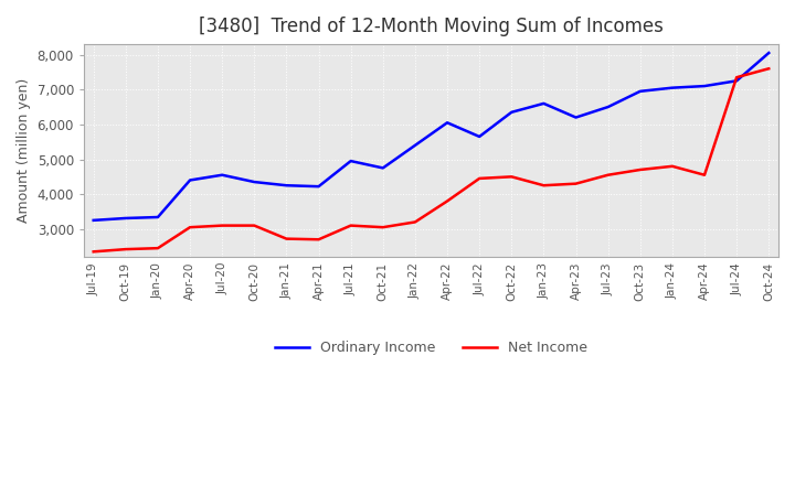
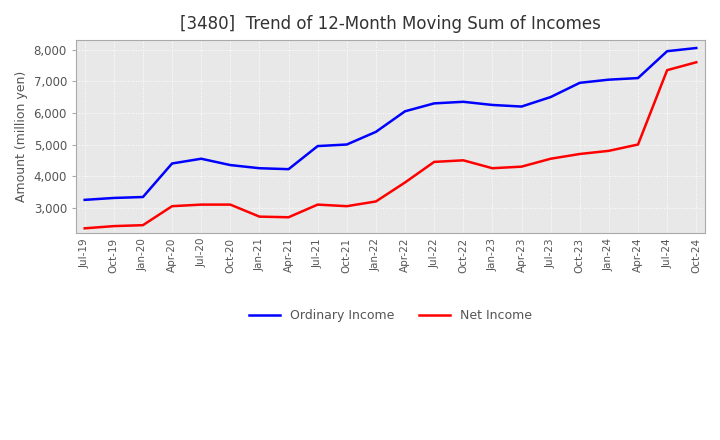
Ordinary Income/Oct-21: 4,750 -> 5,000
Ordinary Income/Jul-22: 5,650 -> 6,300
Ordinary Income/Jan-23: 6,600 -> 6,250
Net Income/Apr-24: 4,550 -> 5,000
Ordinary Income/Jul-24: 7,250 -> 7,950
